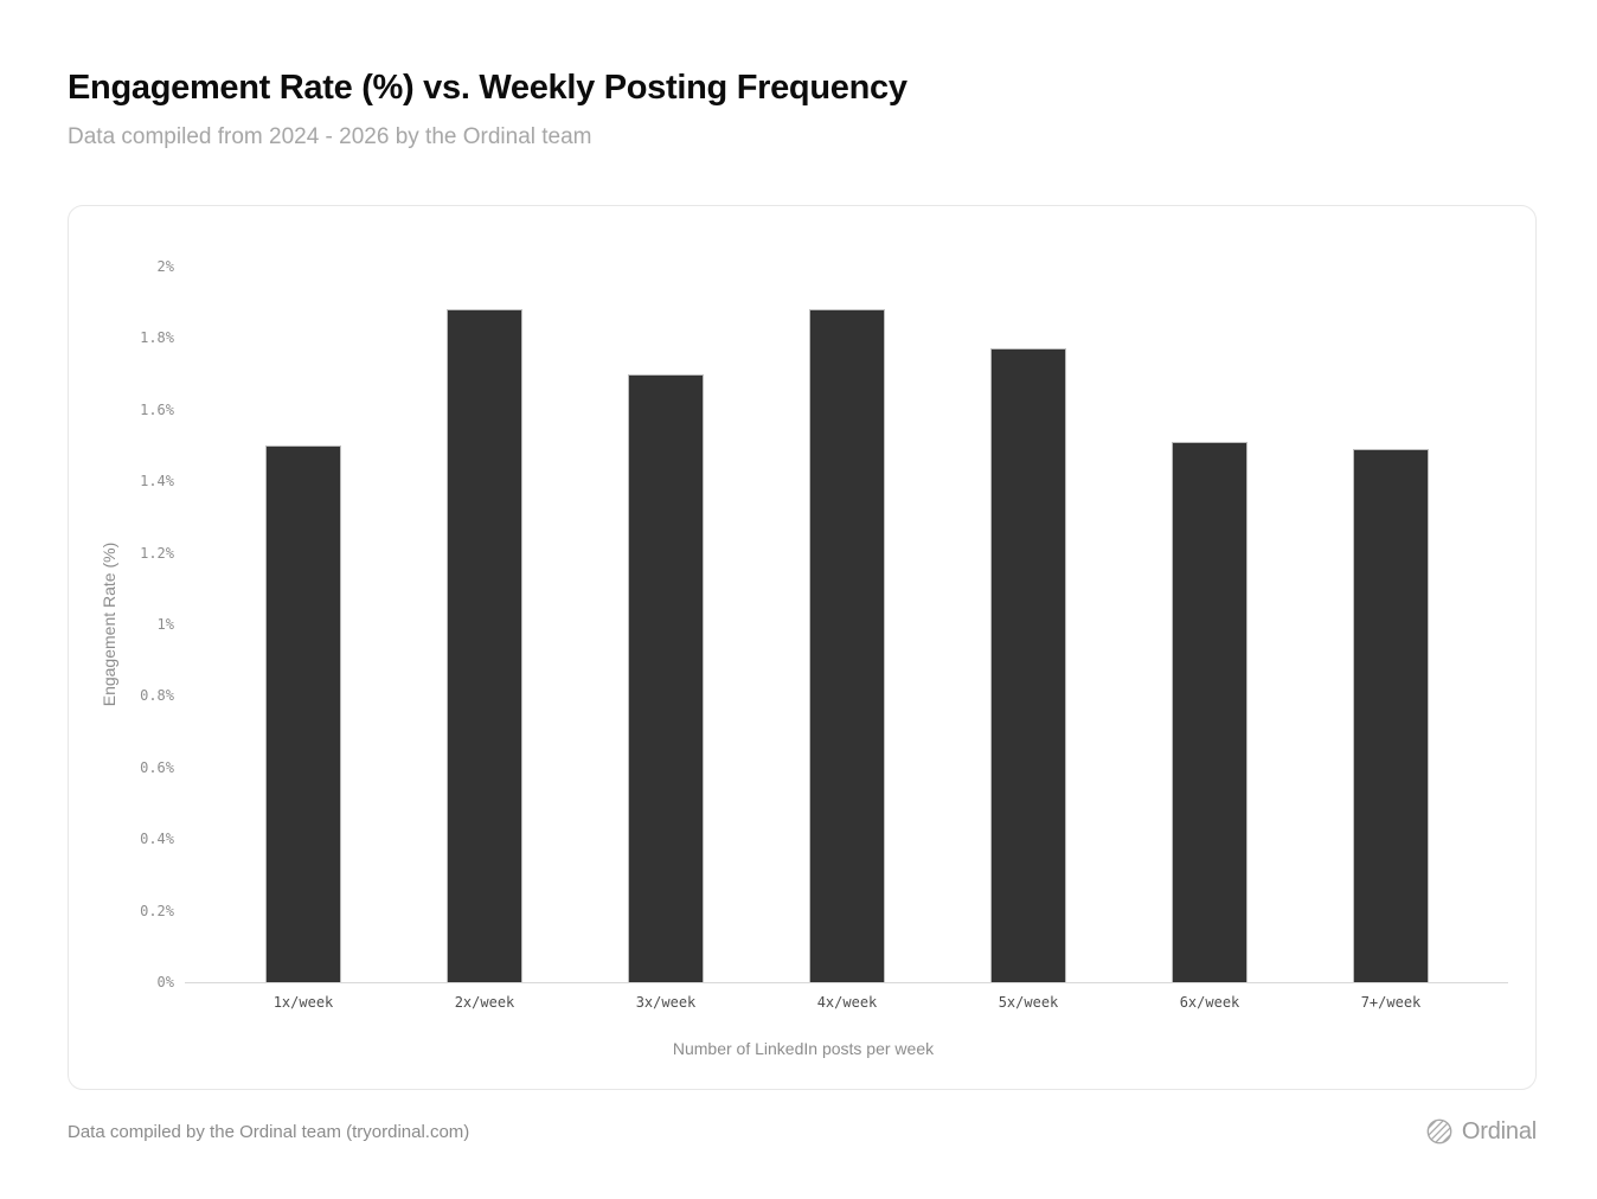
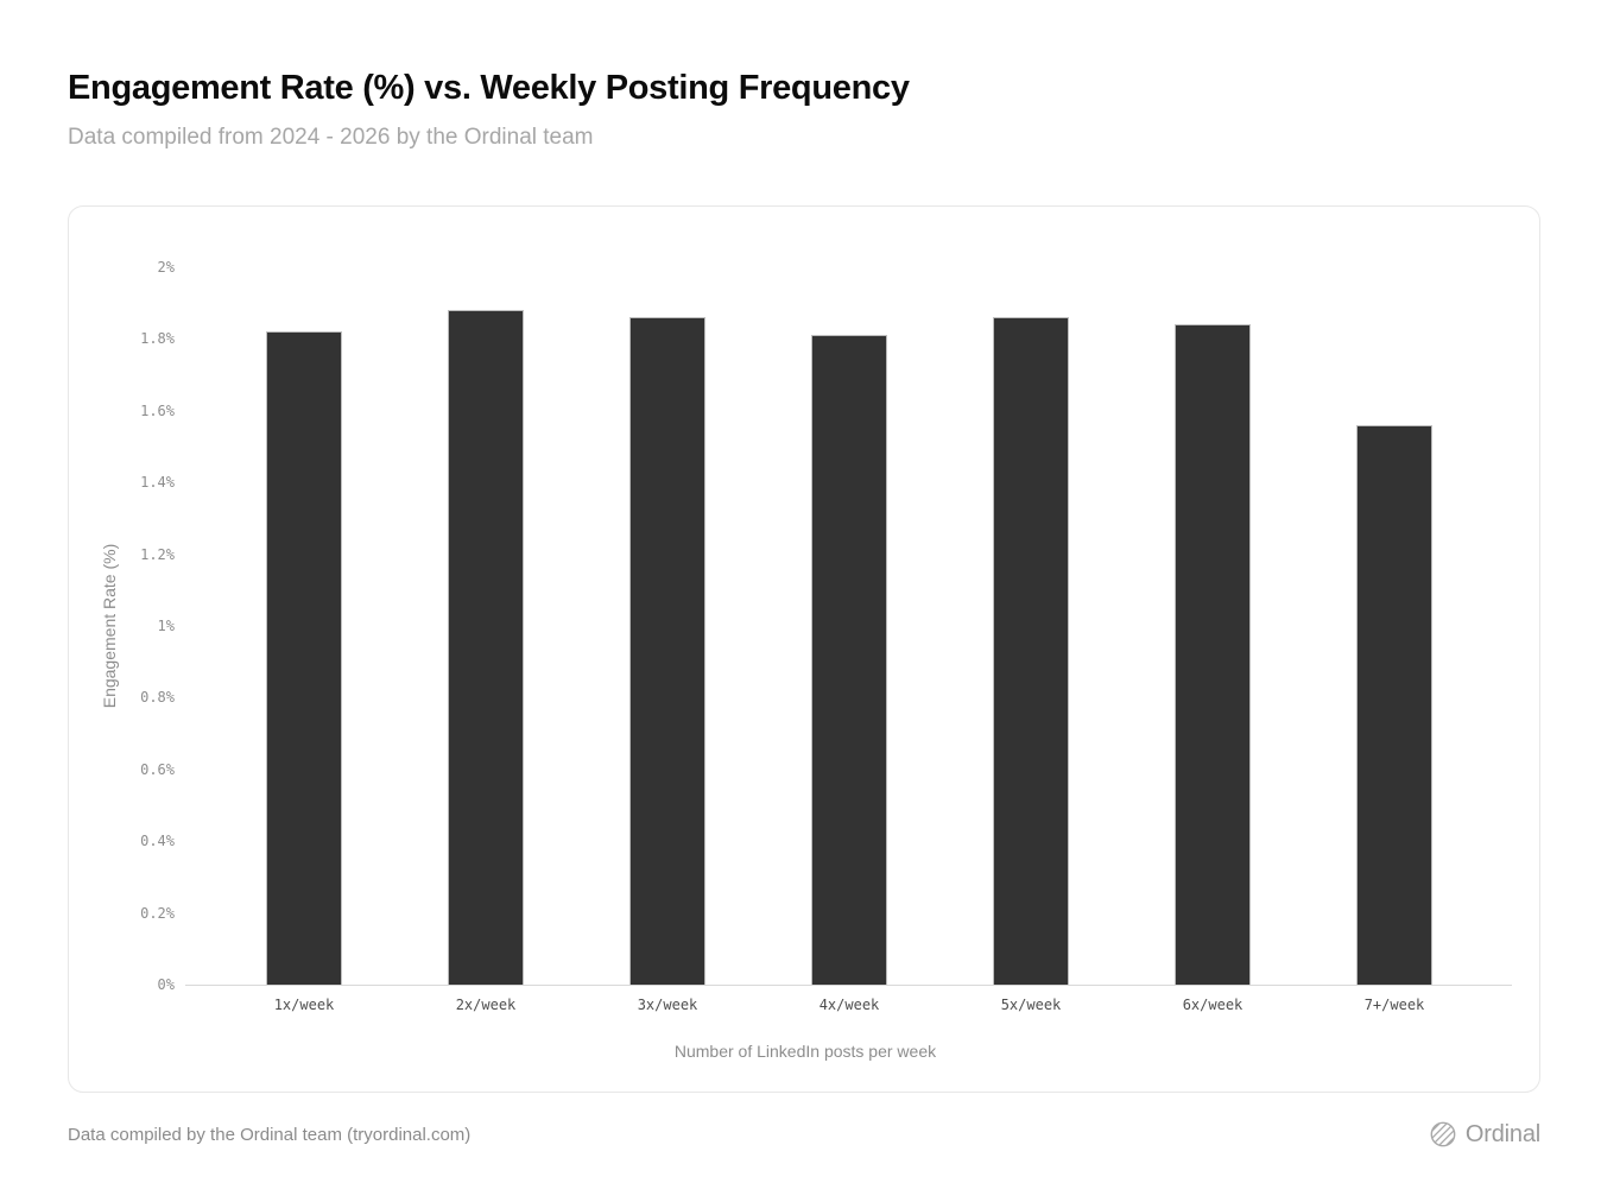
1x/week: 1.50% -> 1.82%
3x/week: 1.70% -> 1.86%
4x/week: 1.88% -> 1.81%
5x/week: 1.77% -> 1.86%
6x/week: 1.51% -> 1.84%
7+/week: 1.49% -> 1.56%
